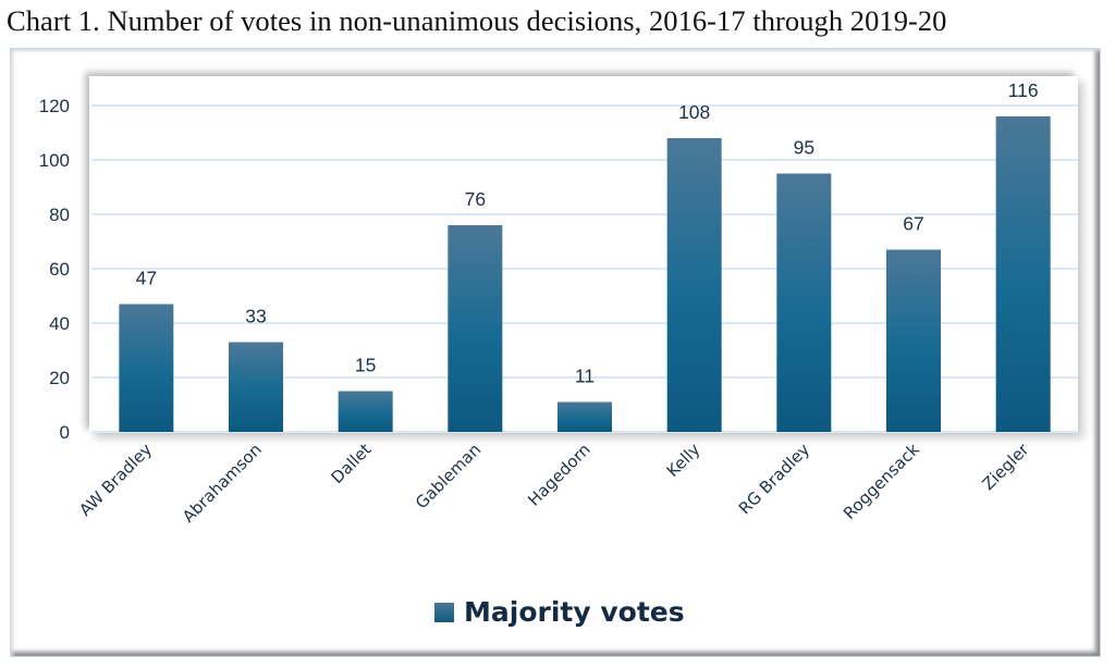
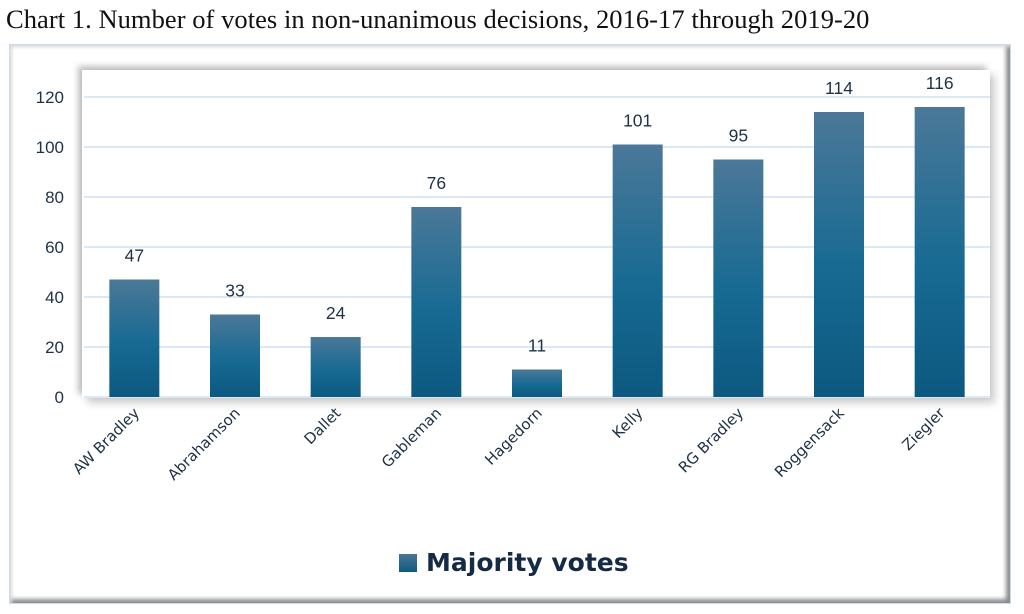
Dallet: 15 -> 24
Kelly: 108 -> 101
Roggensack: 67 -> 114
